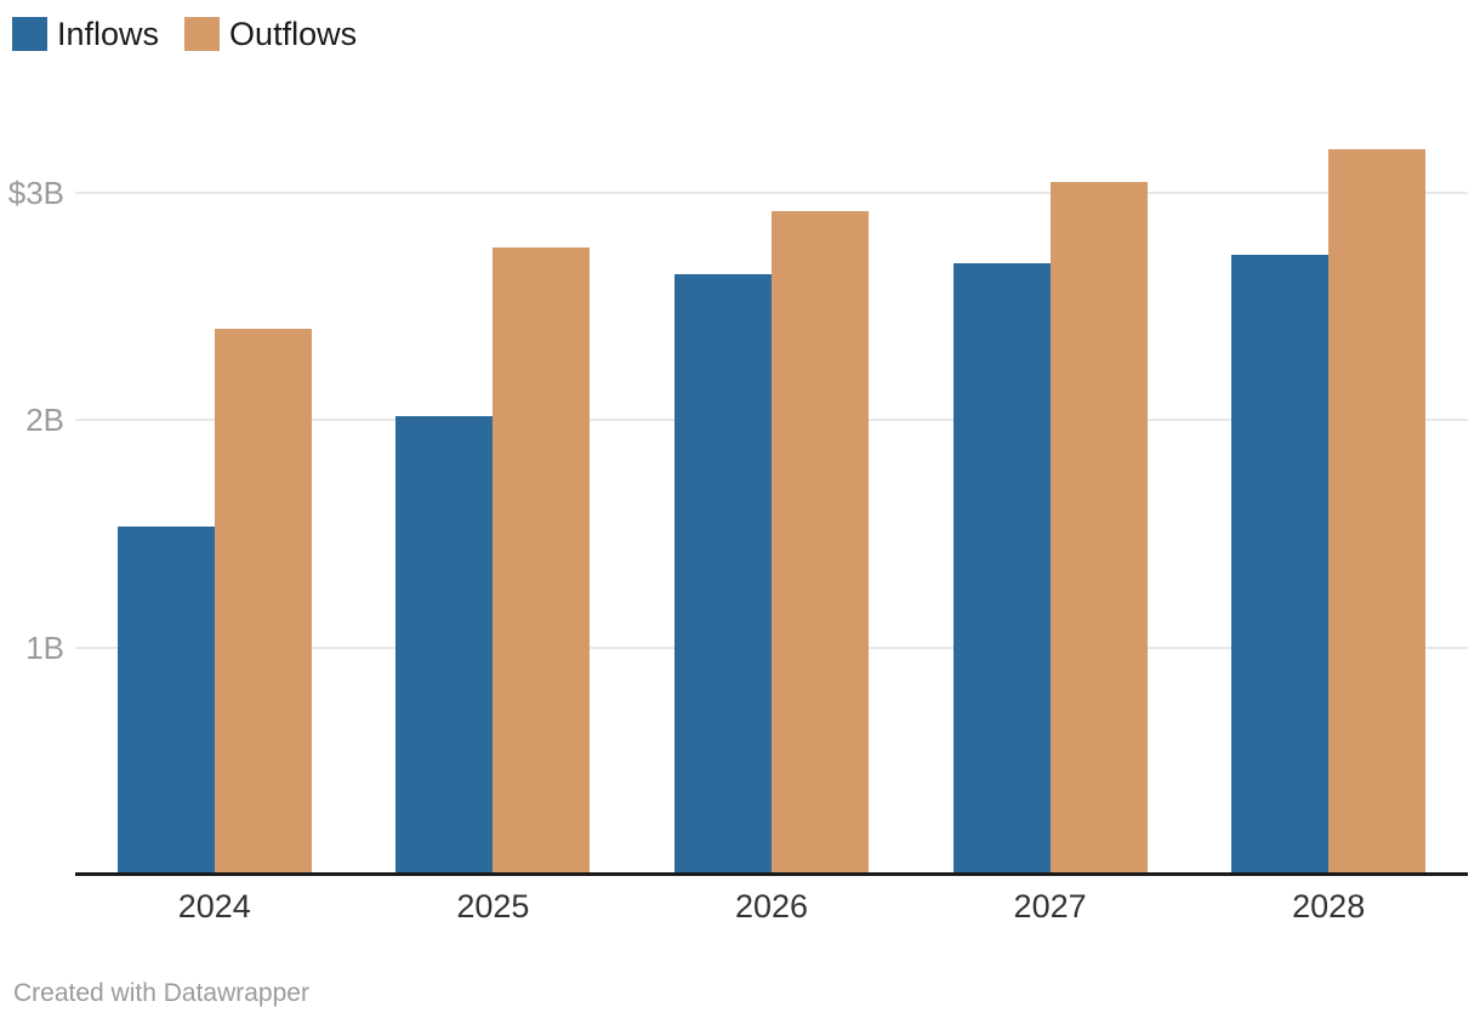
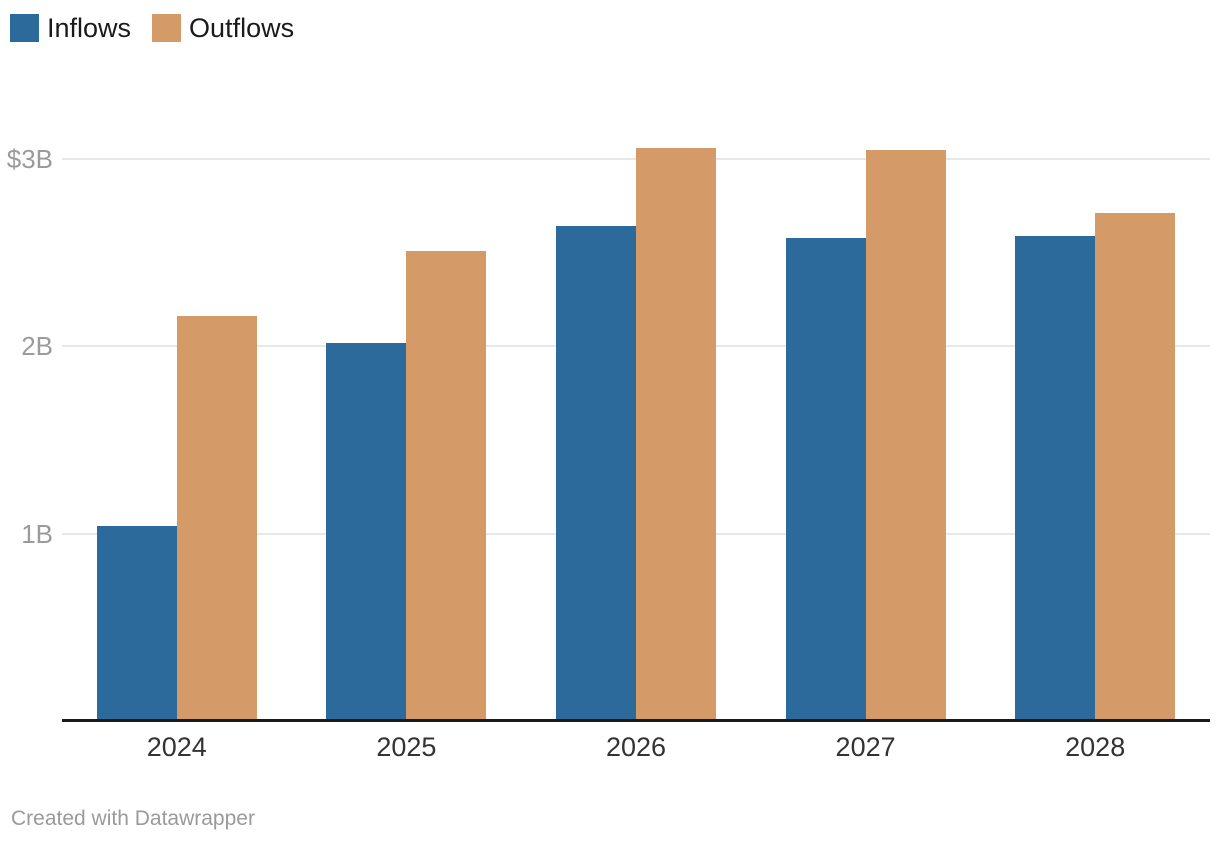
Inflows/2024: $1.53B -> $1.04B
Outflows/2024: $2.40B -> $2.16B
Outflows/2025: $2.76B -> $2.51B
Outflows/2026: $2.92B -> $3.06B
Inflows/2027: $2.69B -> $2.58B
Inflows/2028: $2.73B -> $2.59B
Outflows/2028: $3.19B -> $2.71B
